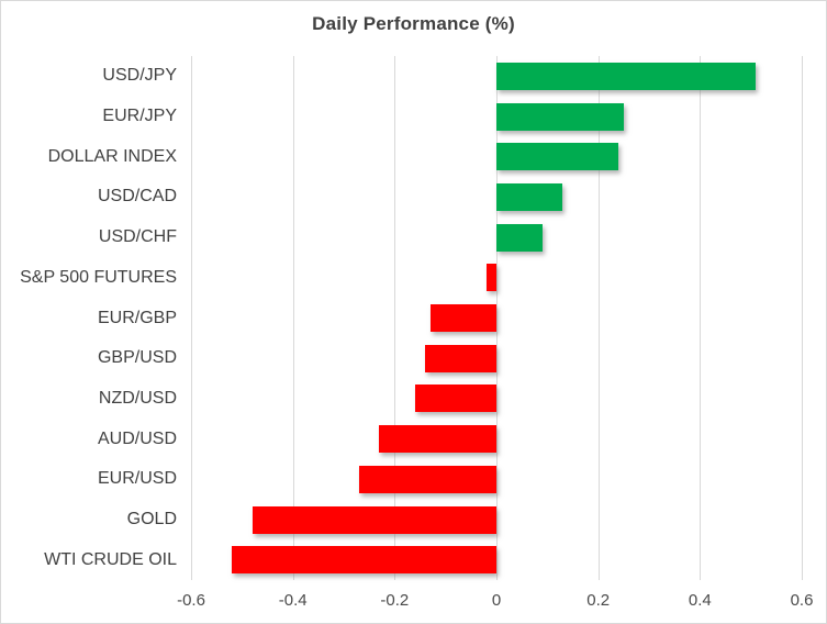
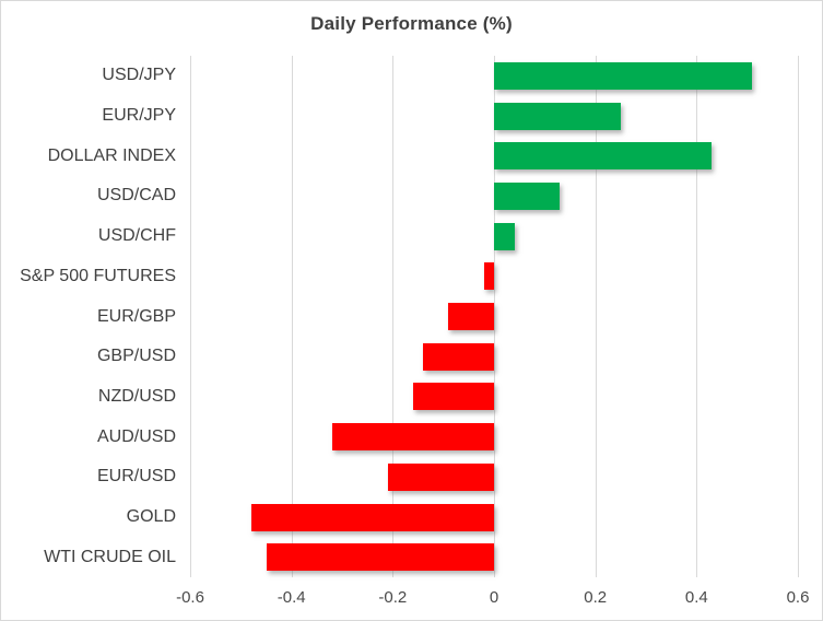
DOLLAR INDEX: 0.24 -> 0.43
USD/CHF: 0.09 -> 0.04
EUR/GBP: -0.13 -> -0.09
AUD/USD: -0.23 -> -0.32
EUR/USD: -0.27 -> -0.21
WTI CRUDE OIL: -0.52 -> -0.45
